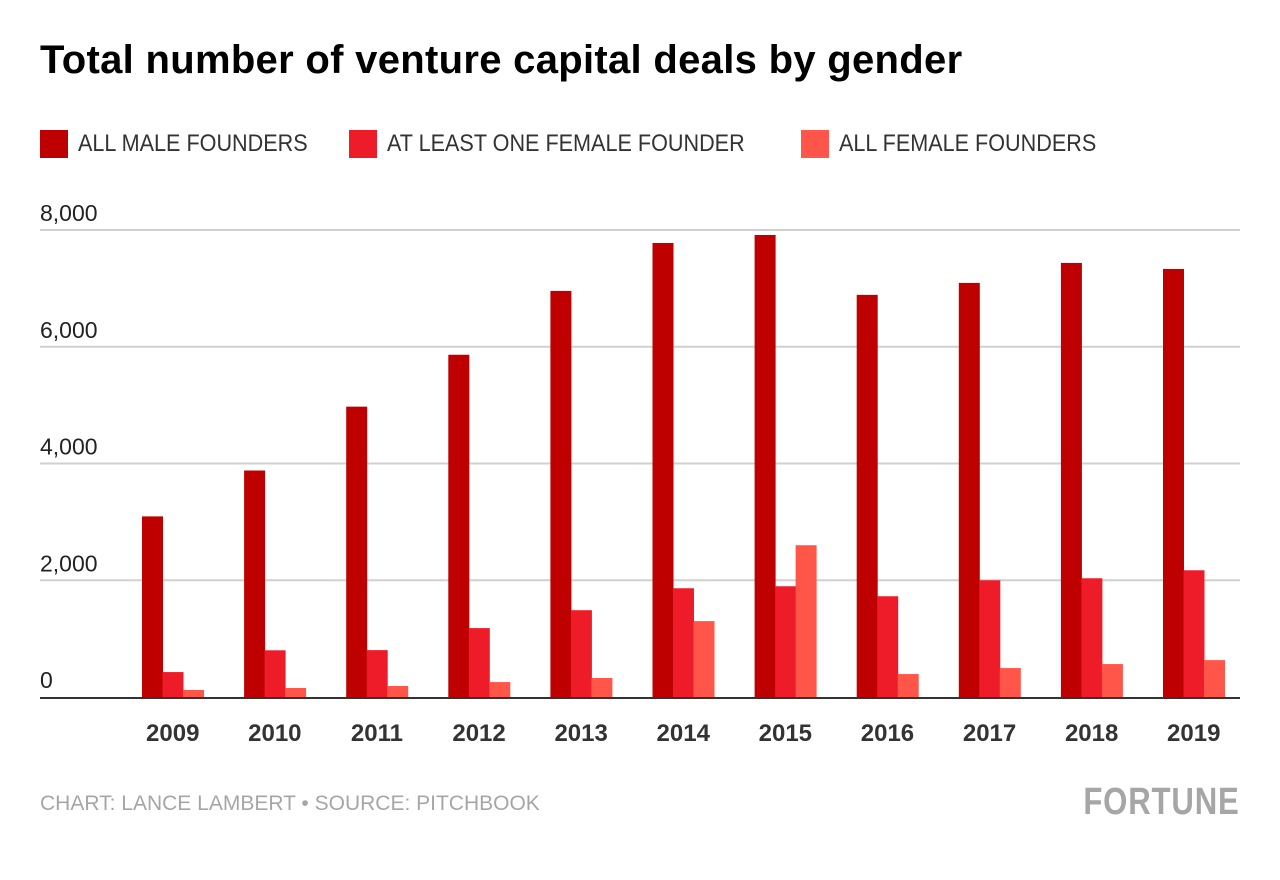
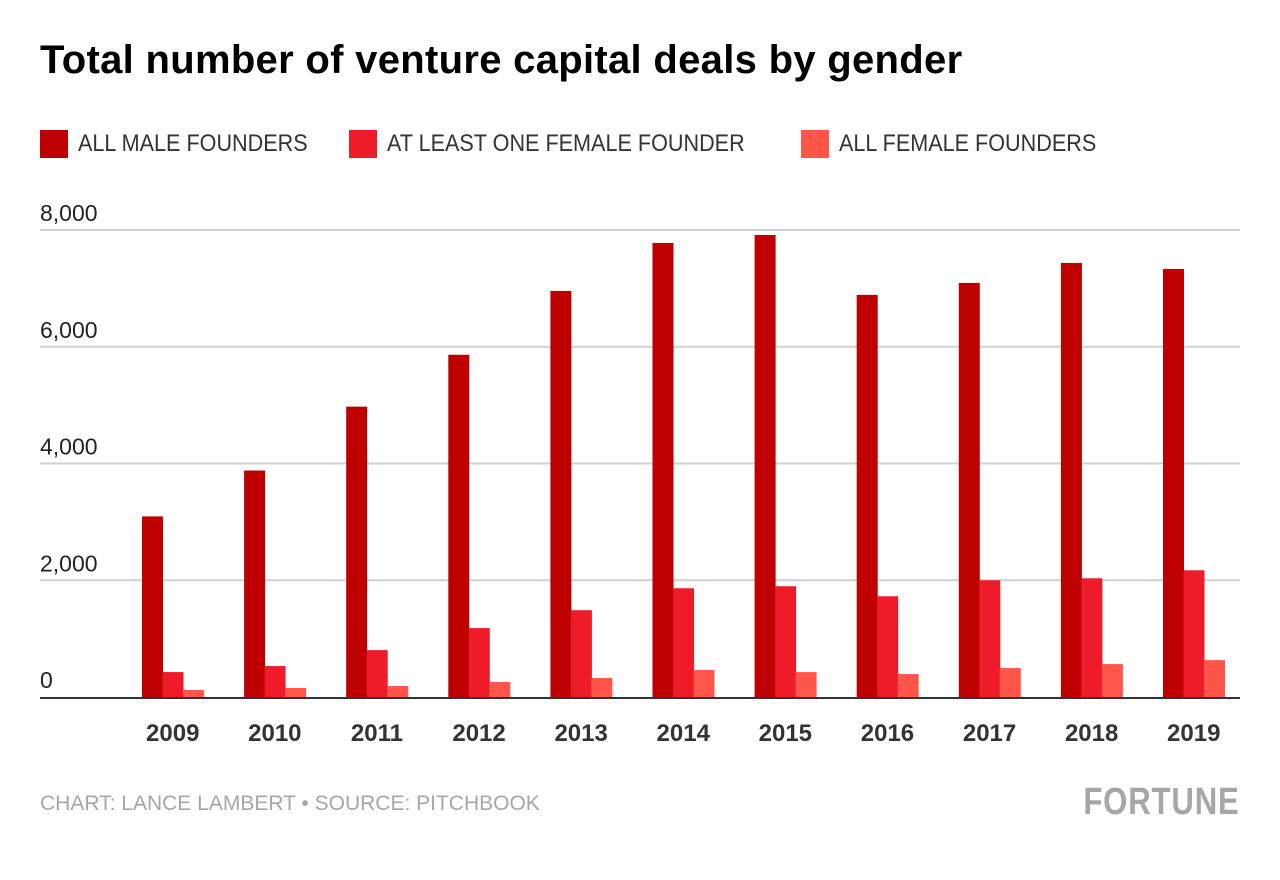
AT LEAST ONE FEMALE FOUNDER/2010: 800 -> 500
ALL FEMALE FOUNDERS/2014: 1300 -> 500
ALL FEMALE FOUNDERS/2015: 2600 -> 400
